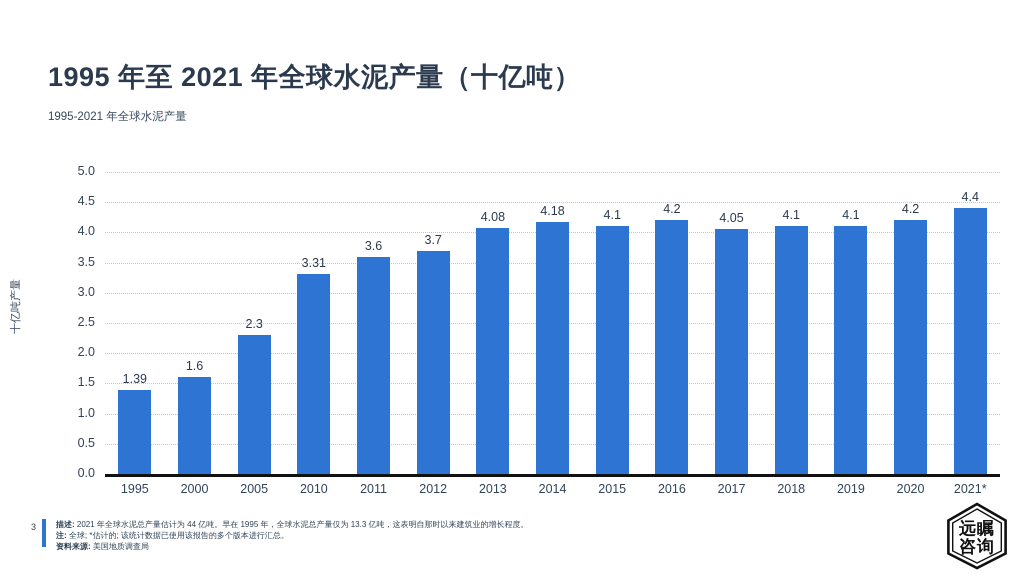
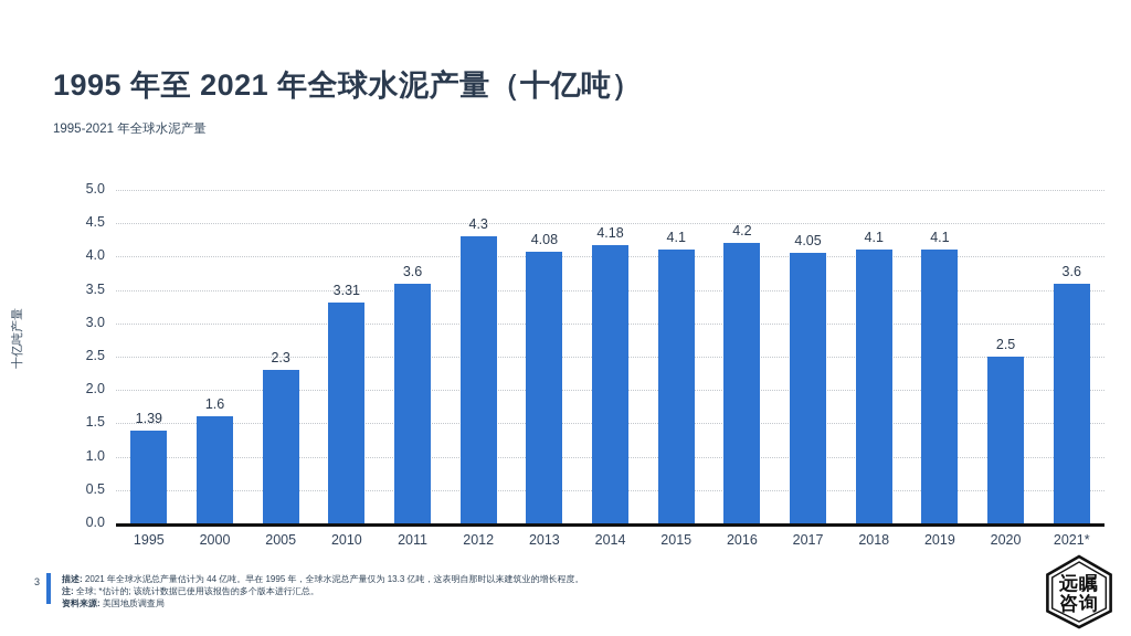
2012: 3.7 -> 4.3
2020: 4.2 -> 2.5
2021*: 4.4 -> 3.6
